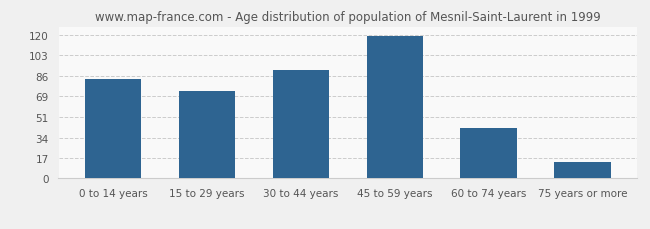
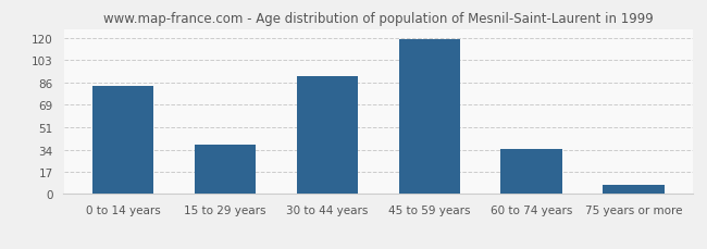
15 to 29 years: 73 -> 38
60 to 74 years: 42 -> 35
75 years or more: 14 -> 7
